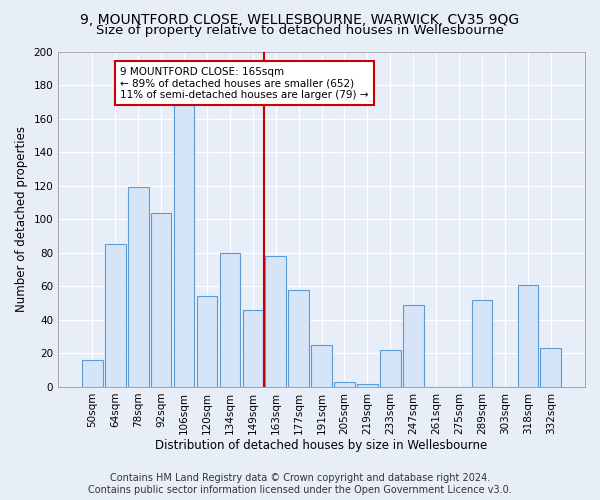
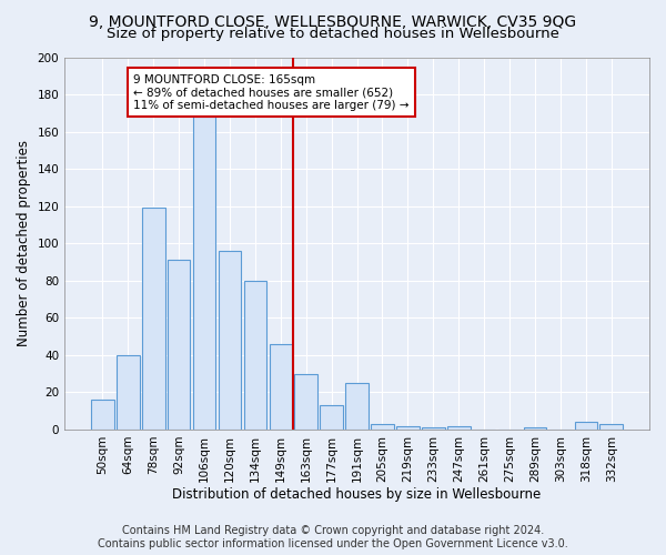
64sqm: 85 -> 40
92sqm: 104 -> 91
120sqm: 54 -> 96
163sqm: 78 -> 30
177sqm: 58 -> 13
233sqm: 22 -> 1
247sqm: 49 -> 2
289sqm: 52 -> 1
318sqm: 61 -> 4
332sqm: 23 -> 3
